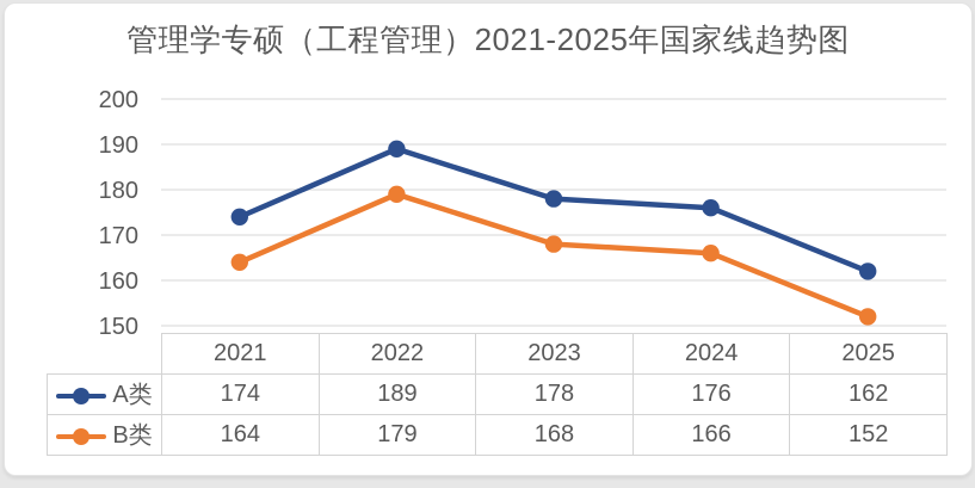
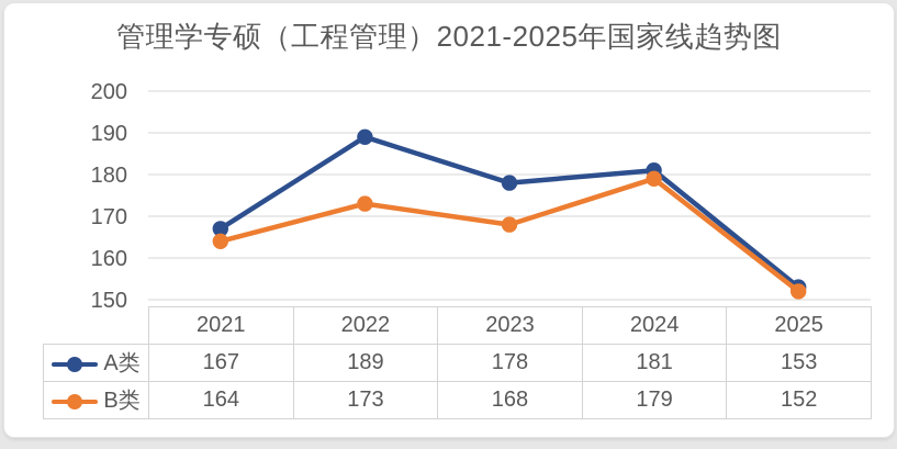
A类/2021: 174 -> 167
B类/2022: 179 -> 173
A类/2024: 176 -> 181
B类/2024: 166 -> 179
A类/2025: 162 -> 153
